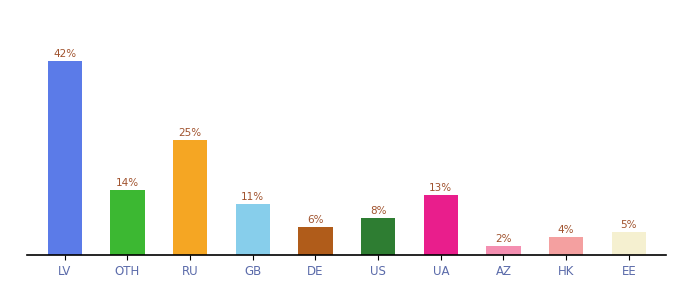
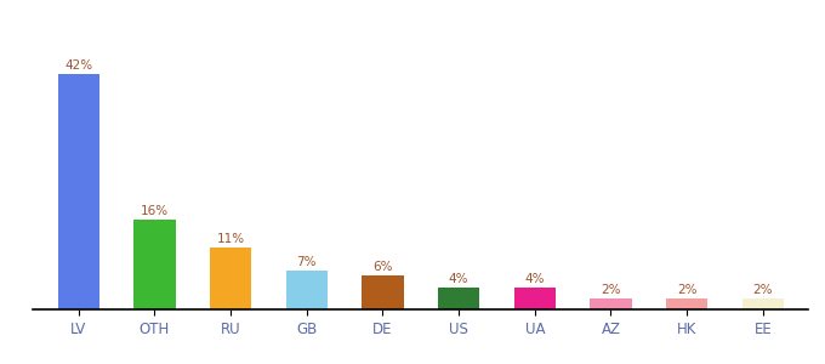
OTH: 14% -> 16%
RU: 25% -> 11%
GB: 11% -> 7%
US: 8% -> 4%
UA: 13% -> 4%
HK: 4% -> 2%
EE: 5% -> 2%
